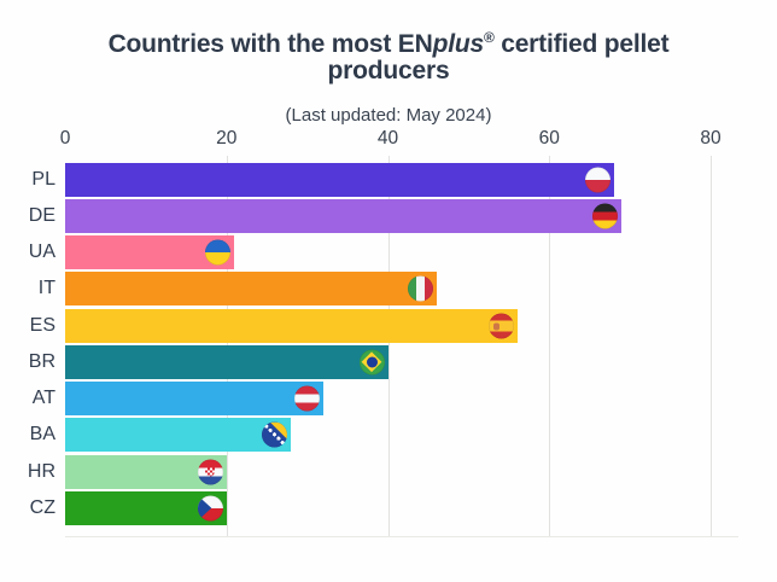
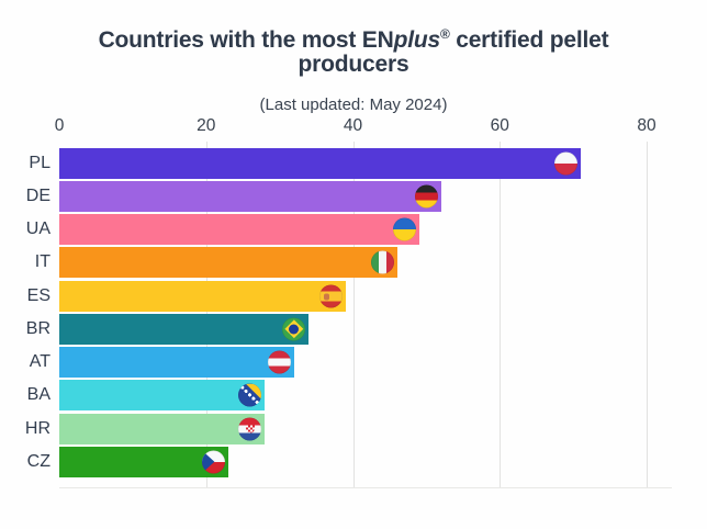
PL: 68 -> 71
DE: 69 -> 52
UA: 21 -> 49
ES: 56 -> 39
BR: 40 -> 34
HR: 20 -> 28
CZ: 20 -> 23
